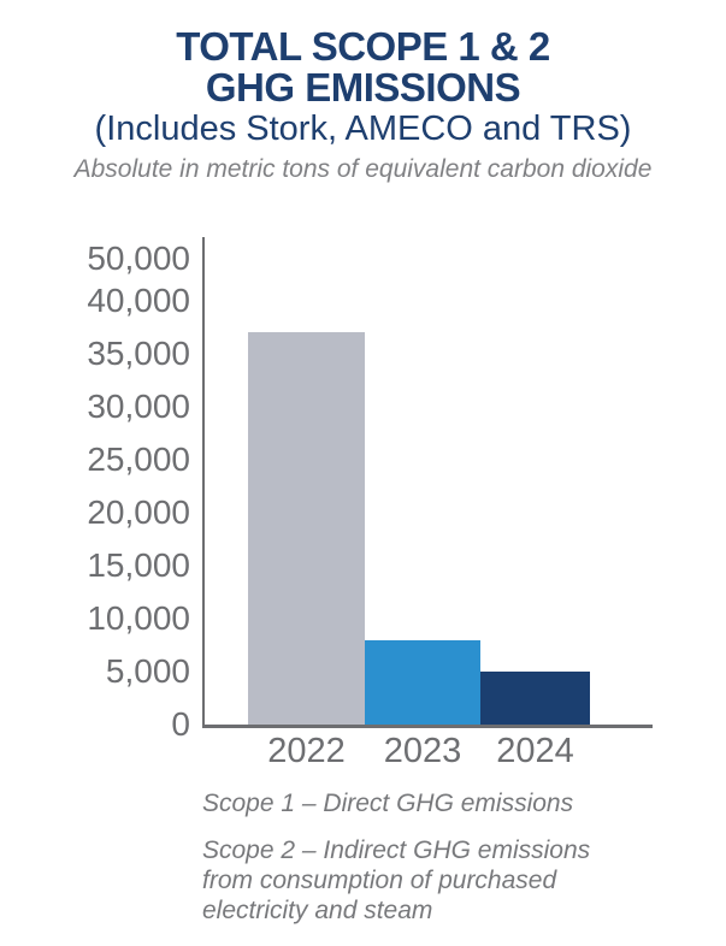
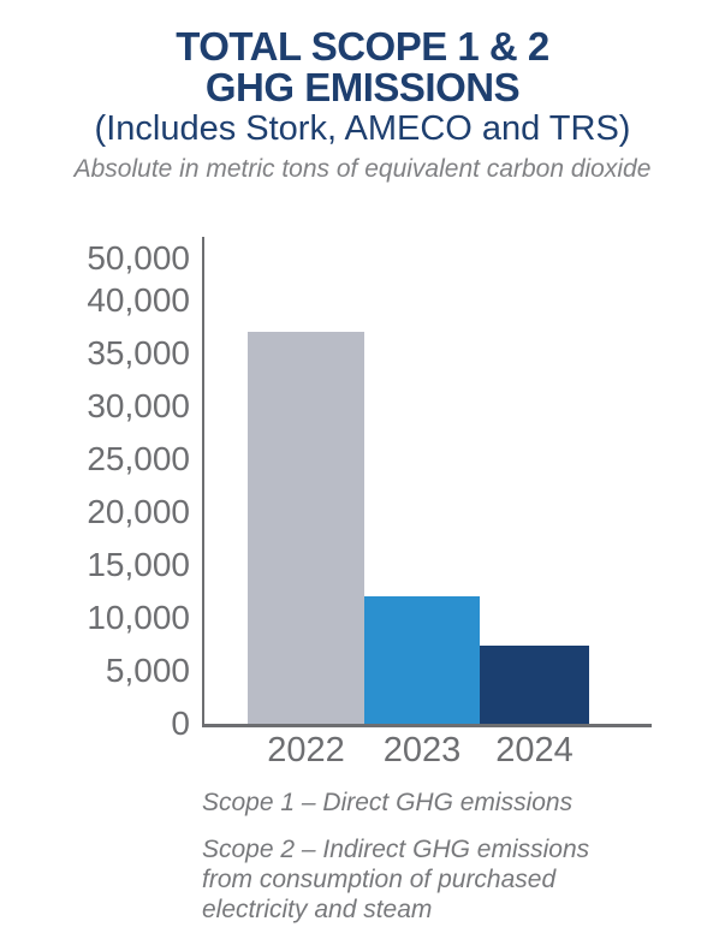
2023: 8000 -> 12000
2024: 5000 -> 7000
